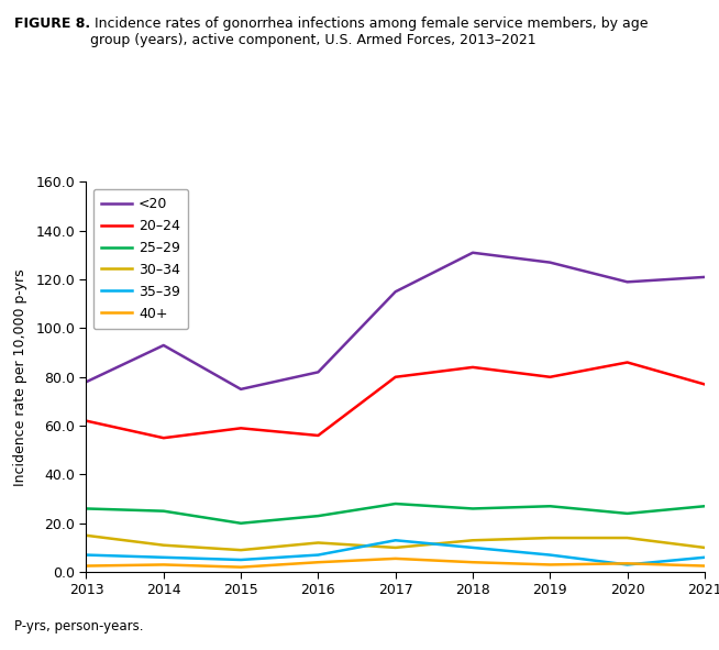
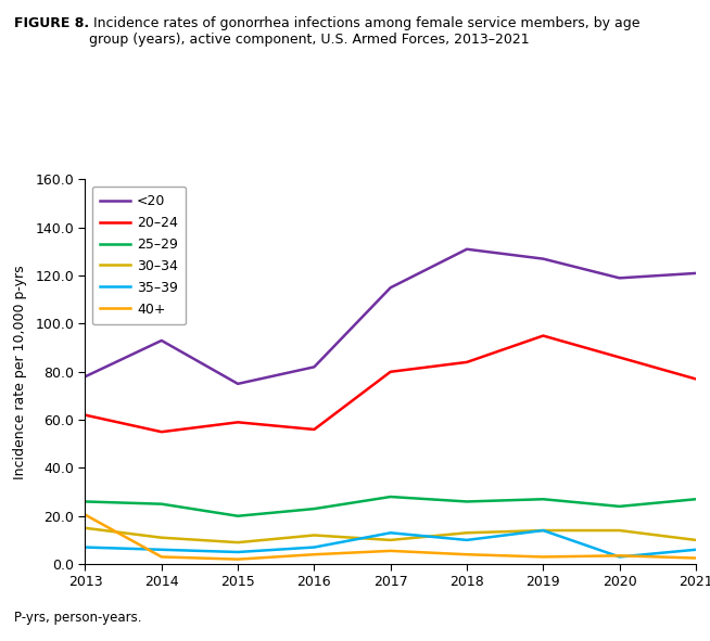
40+/2013: 2.5 -> 20.5
20–24/2019: 80 -> 95
35–39/2019: 7 -> 14
